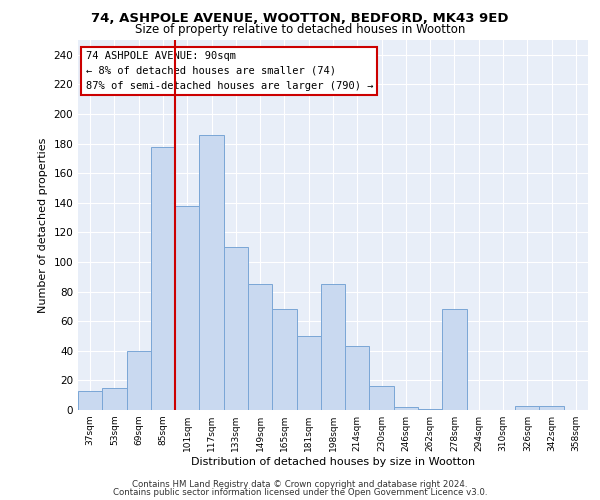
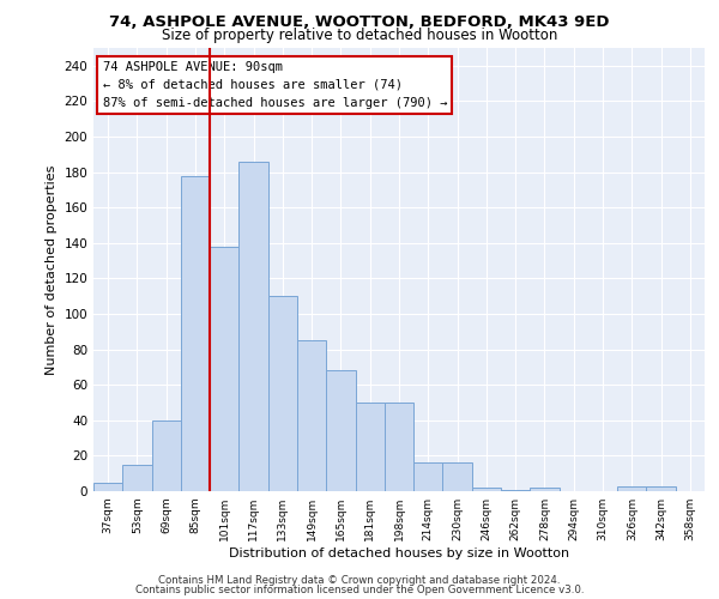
37sqm: 13 -> 5
198sqm: 85 -> 50
214sqm: 43 -> 16
278sqm: 68 -> 2
